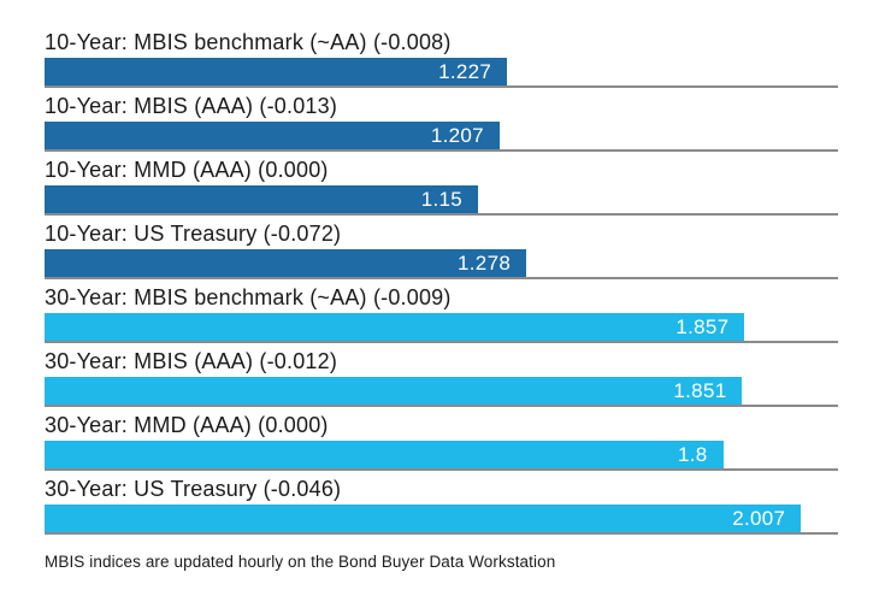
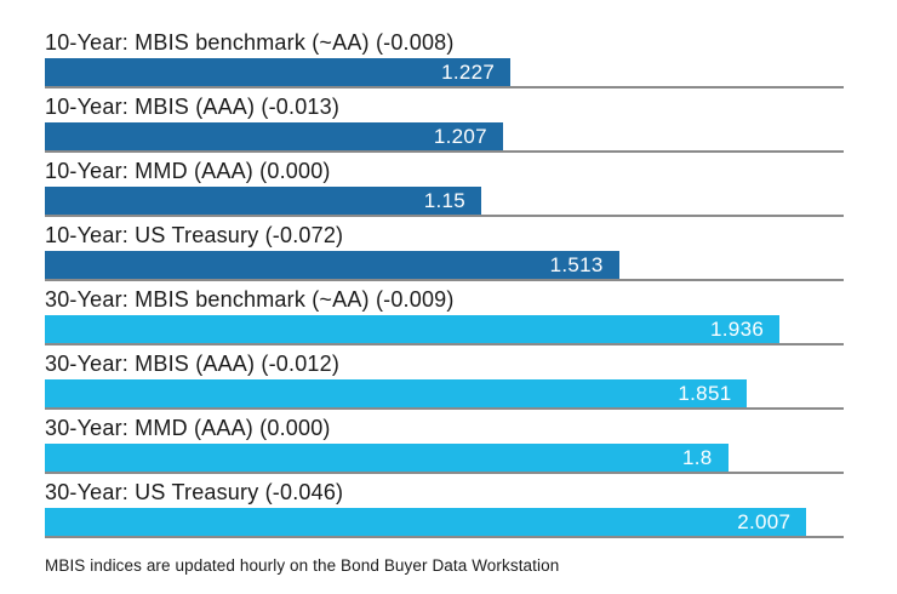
10-Year: US Treasury (-0.072): 1.278 -> 1.513
30-Year: MBIS benchmark (~AA) (-0.009): 1.857 -> 1.936
